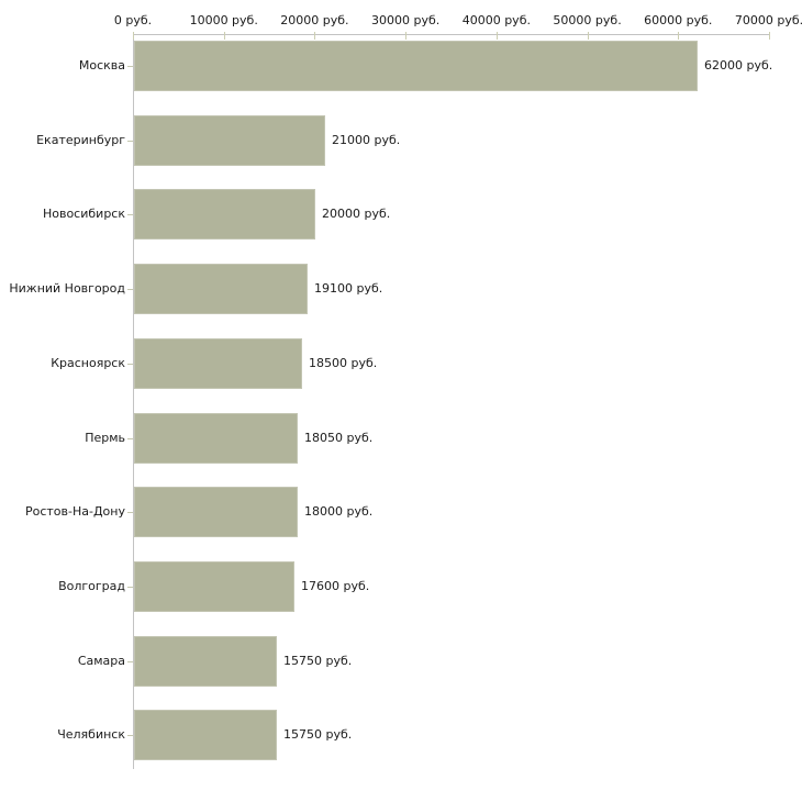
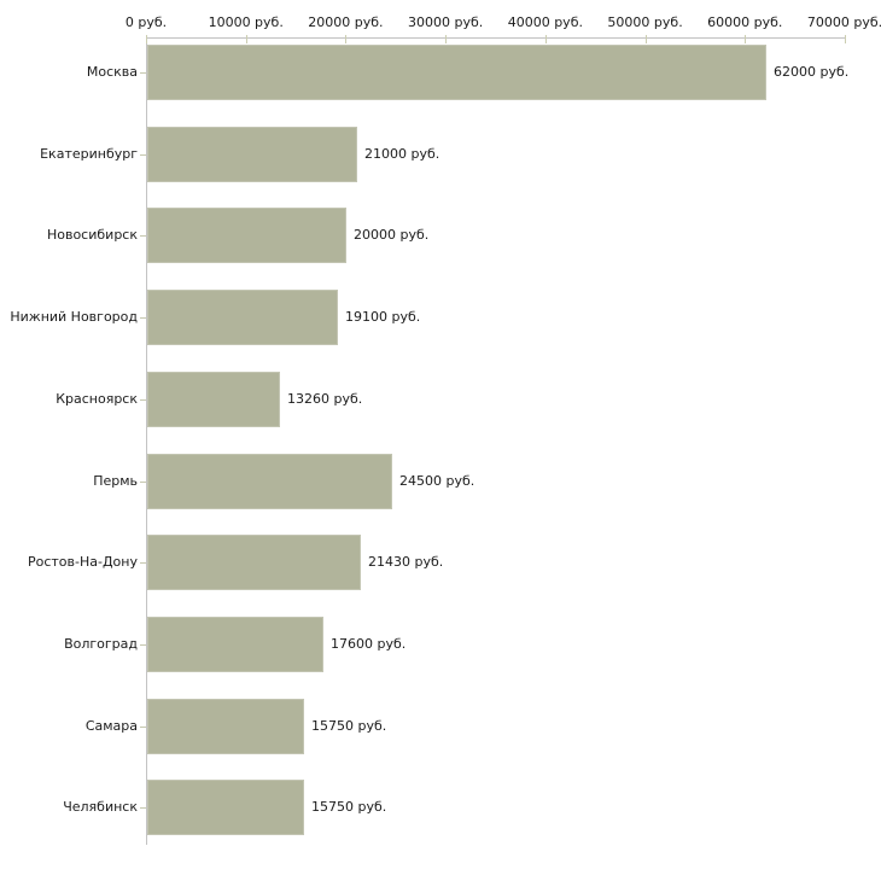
Красноярск: 18500 -> 13260
Пермь: 18050 -> 24500
Ростов-На-Дону: 18000 -> 21430
